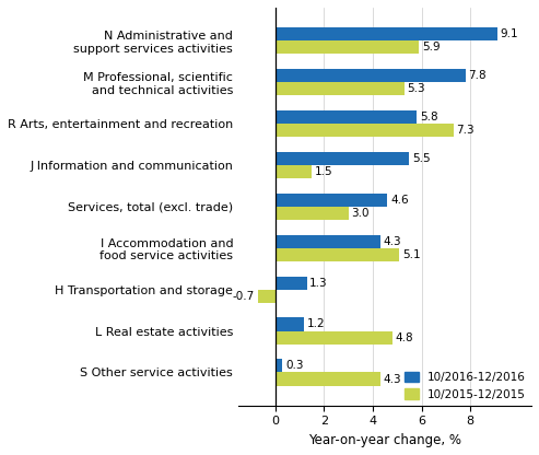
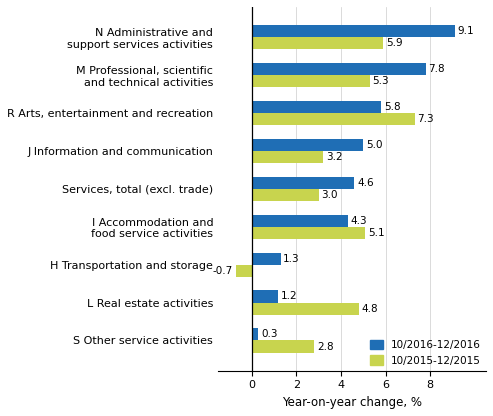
10/2016-12/2016/J Information and communication: 5.5 -> 5.0
10/2015-12/2015/J Information and communication: 1.5 -> 3.2
10/2015-12/2015/S Other service activities: 4.3 -> 2.8
